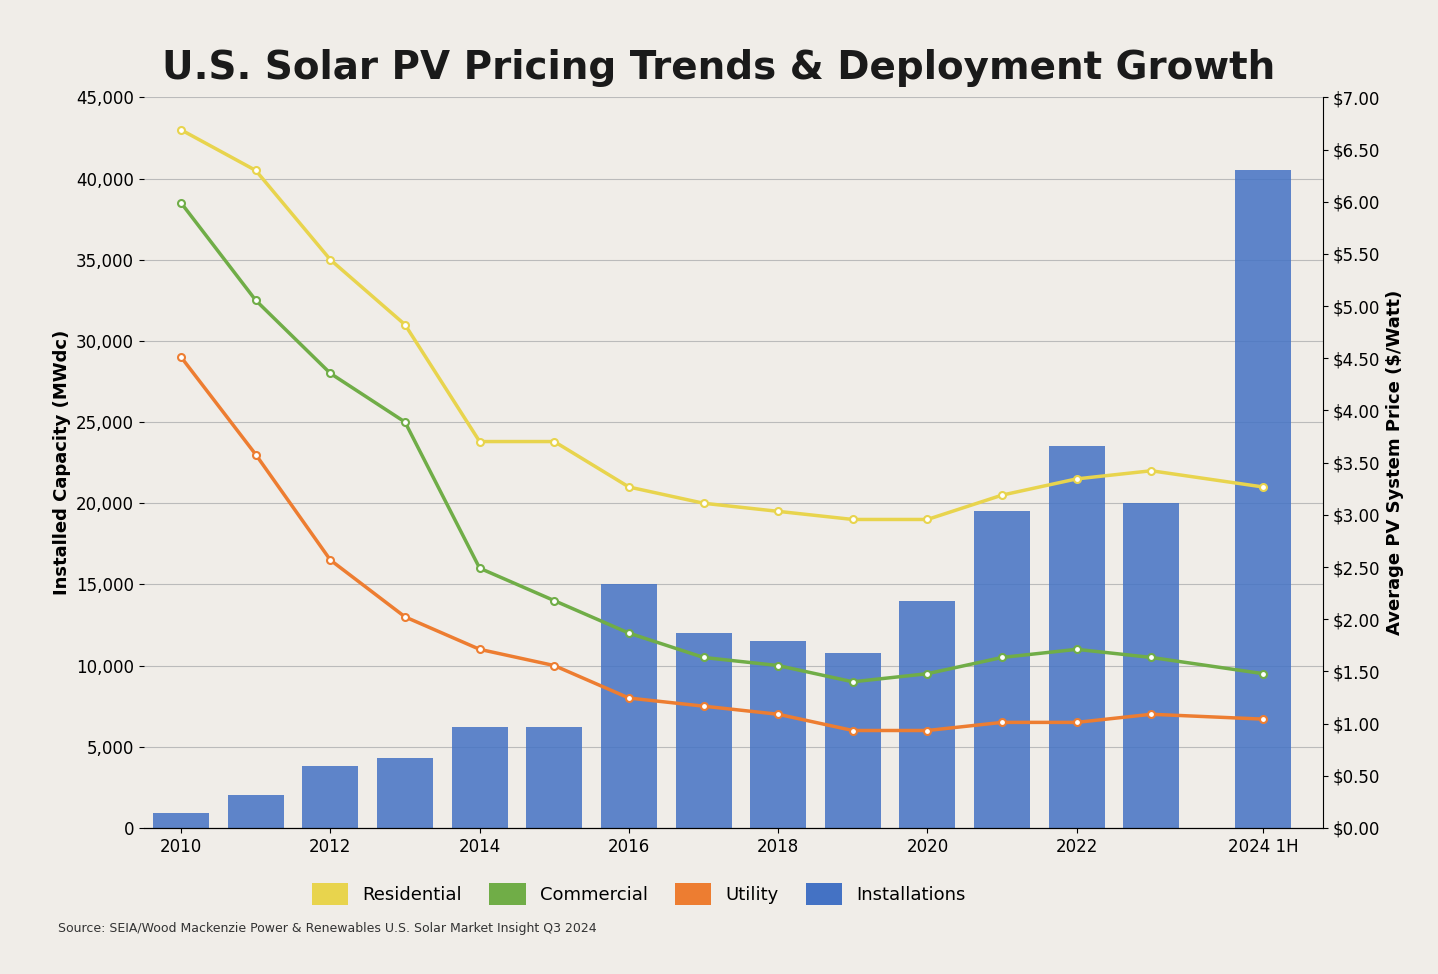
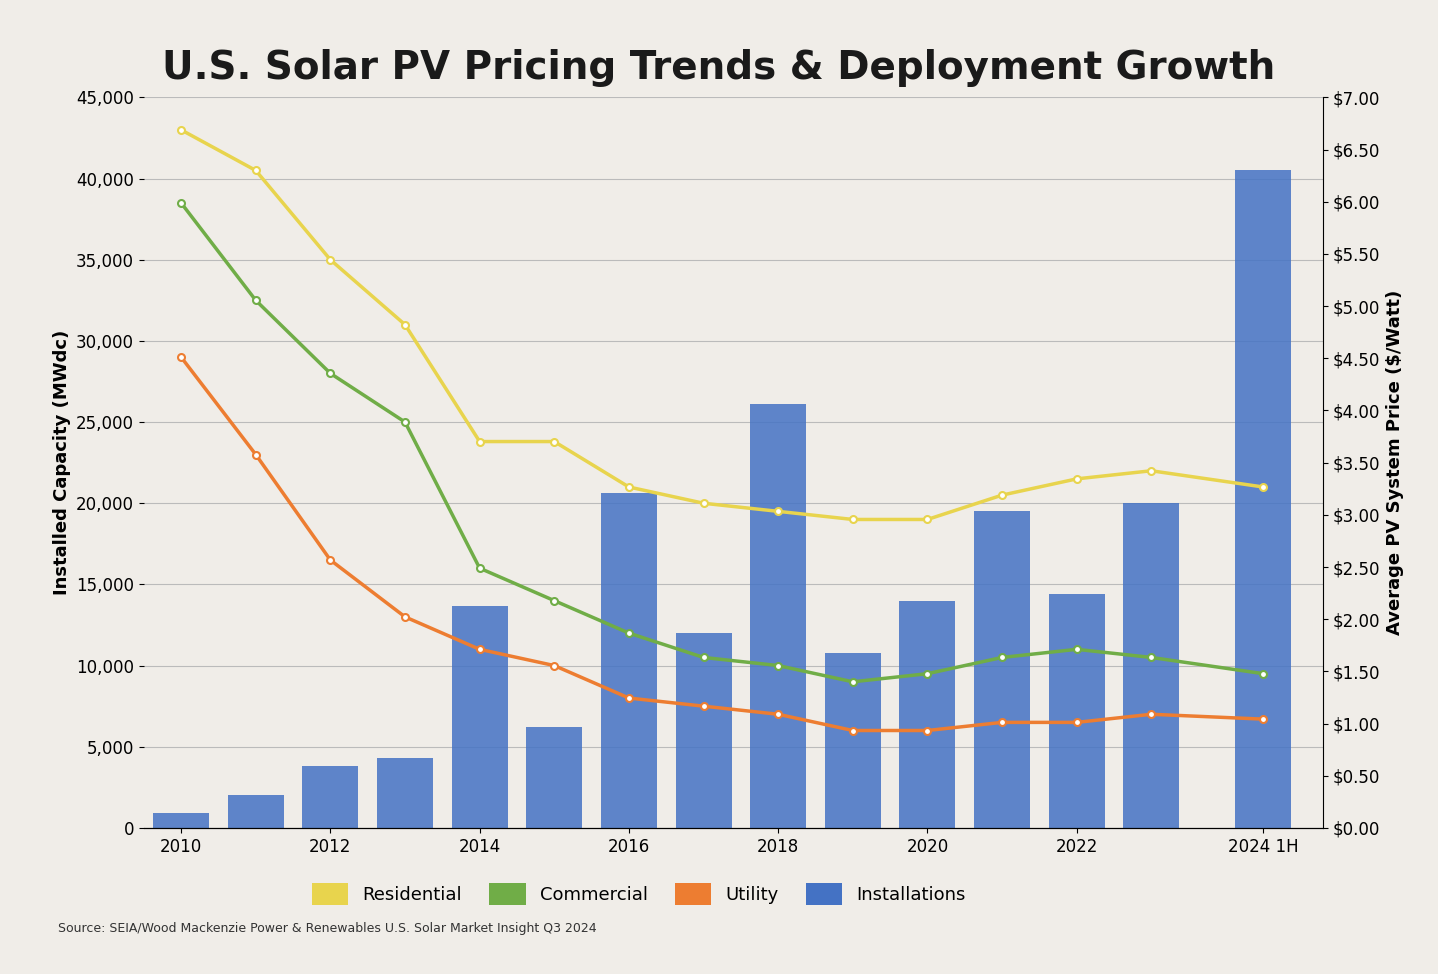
Installations/2014: 6,200 -> 13,700
Installations/2016: 15,000 -> 20,600
Installations/2018: 11,500 -> 26,100
Installations/2022: 23,500 -> 14,400
